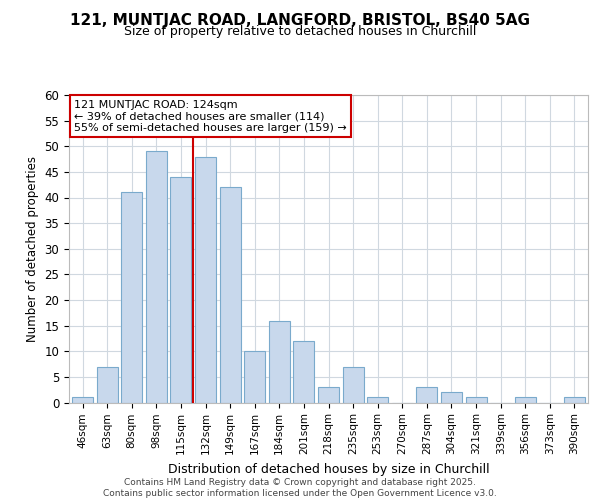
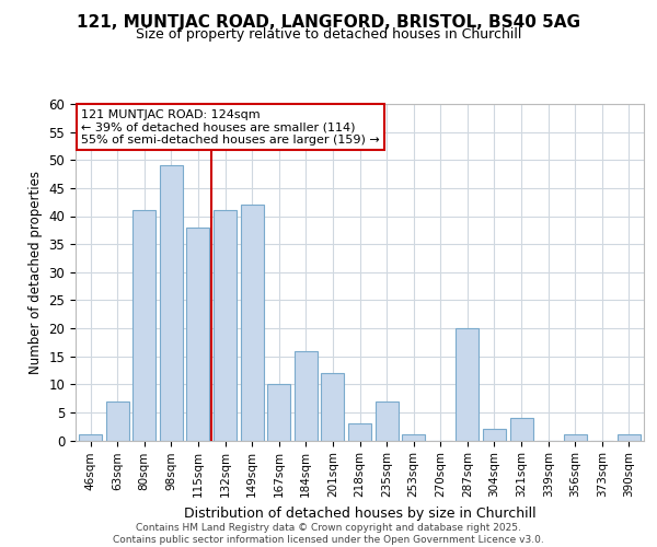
115sqm: 44 -> 38
132sqm: 48 -> 41
287sqm: 3 -> 20
321sqm: 1 -> 4
